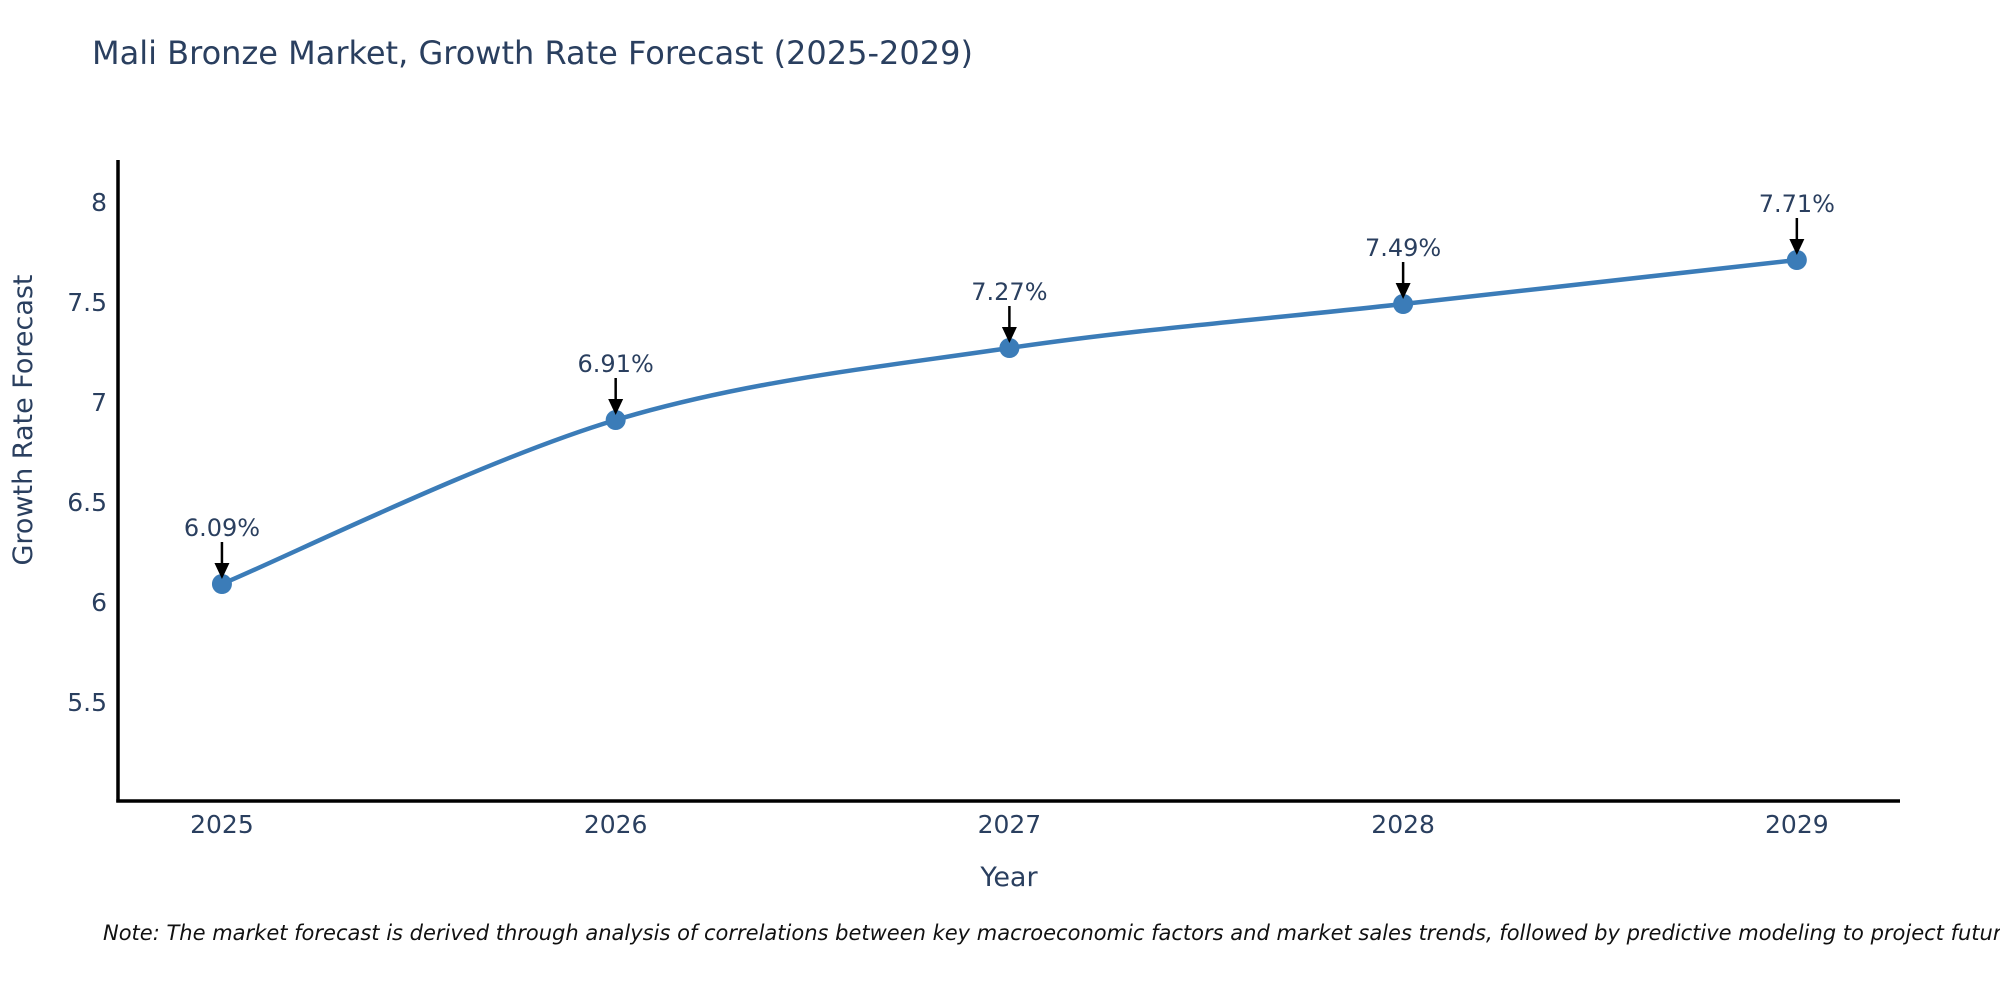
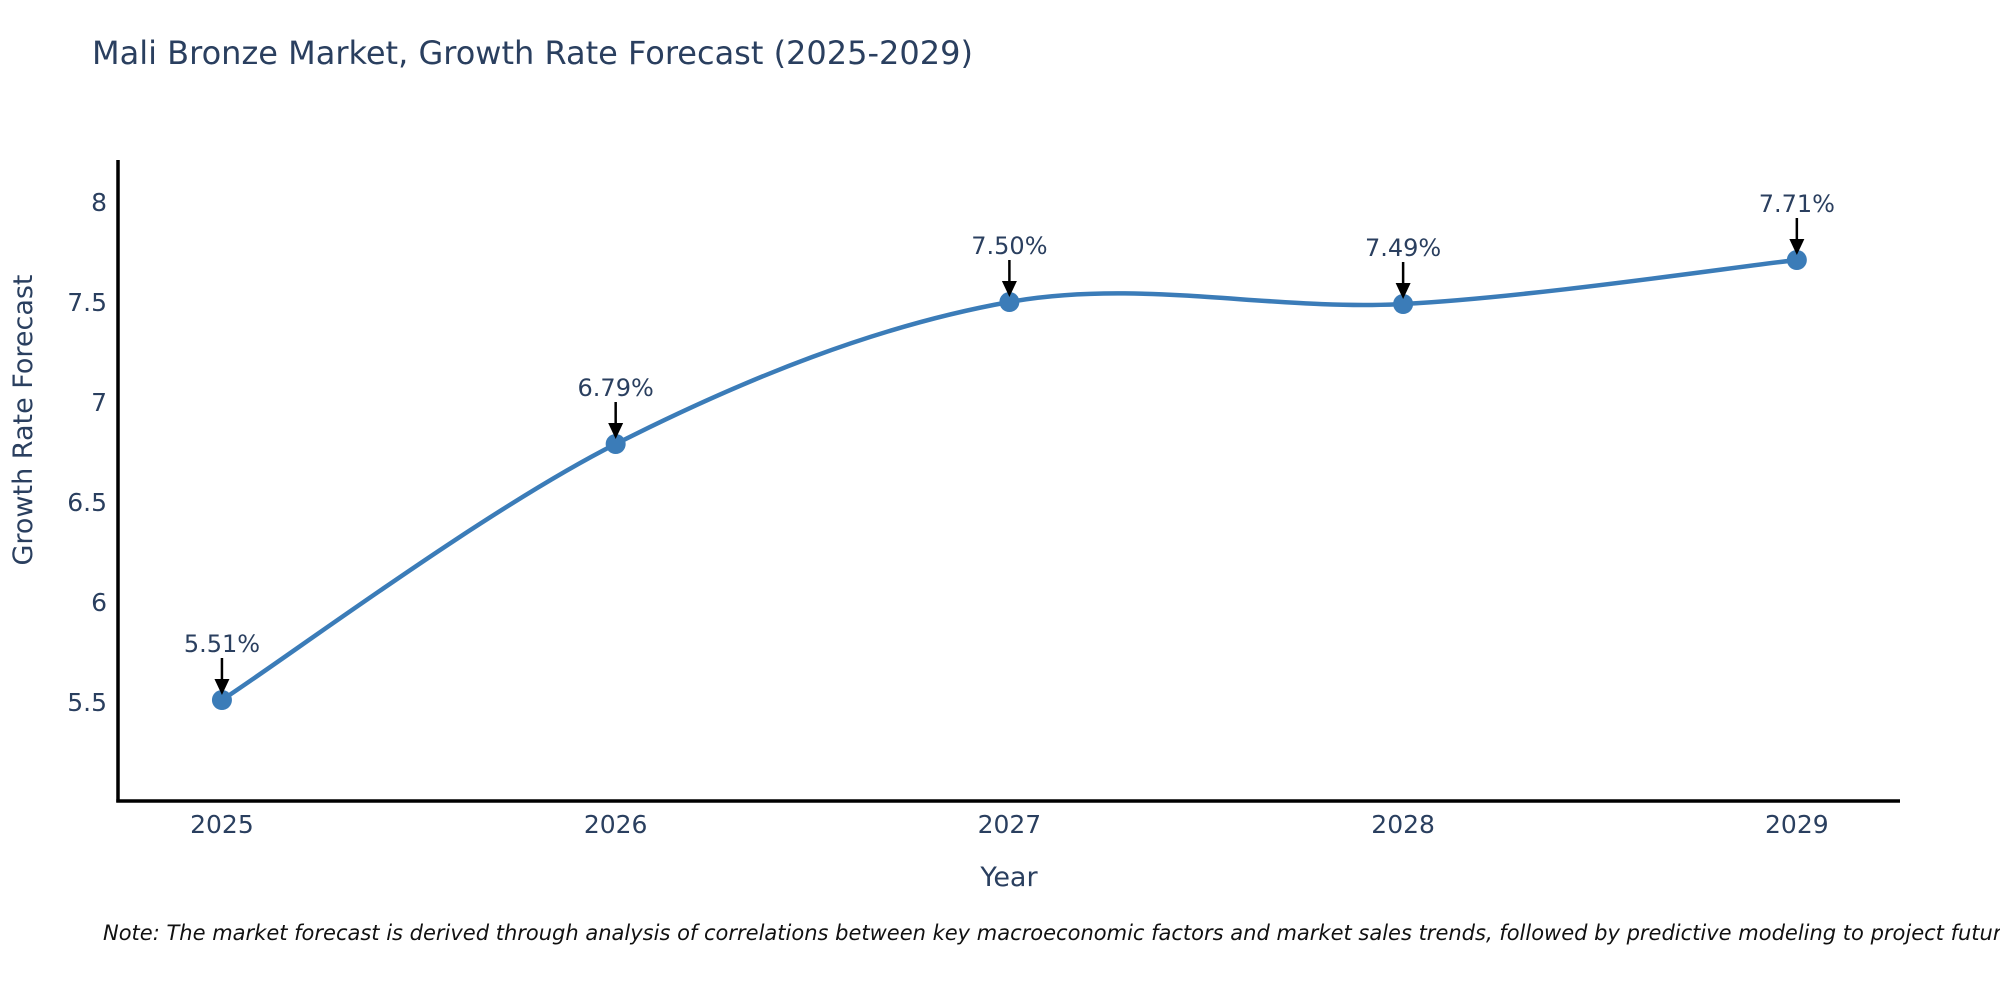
2025: 6.09% -> 5.51%
2026: 6.91% -> 6.79%
2027: 7.27% -> 7.50%
